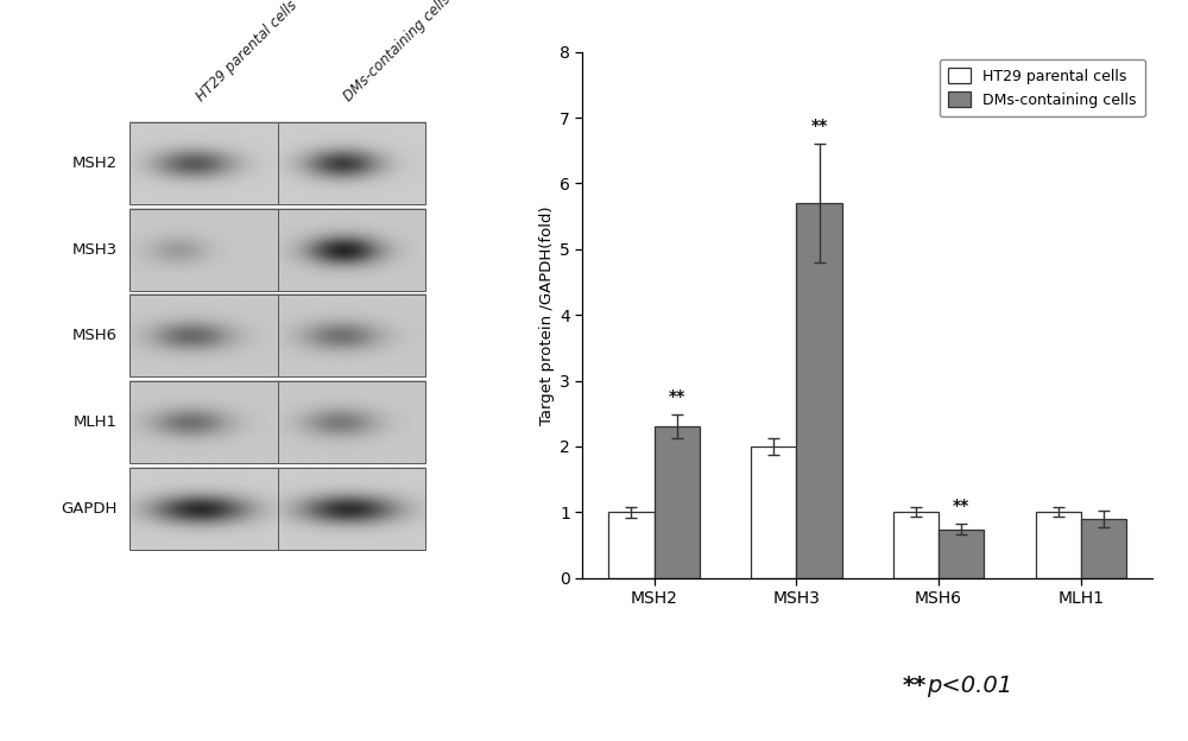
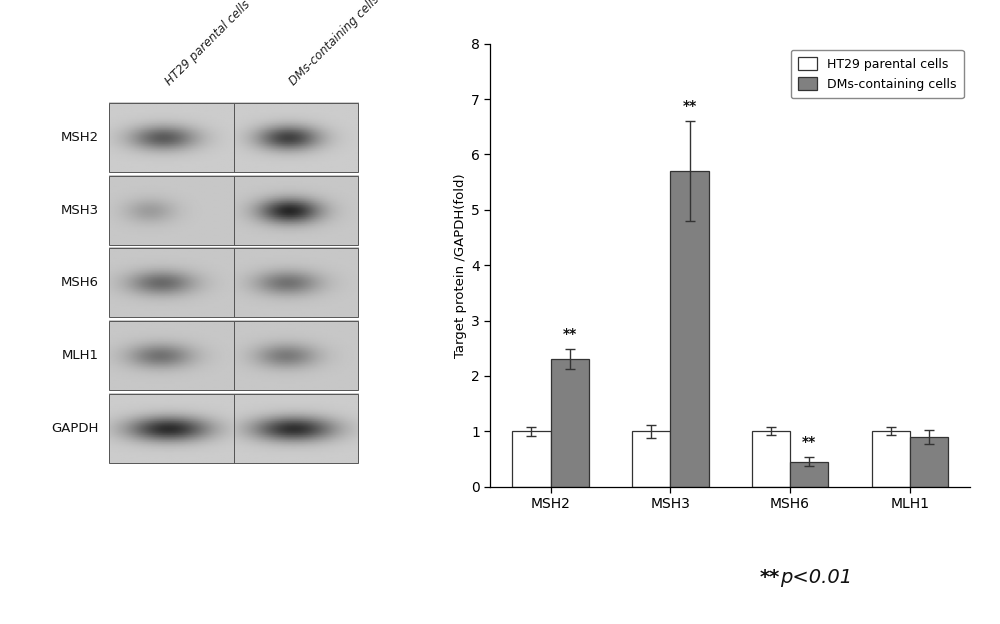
HT29 parental cells/MSH3: 2 -> 1
DMs-containing cells/MSH6: 0.74 -> 0.45
